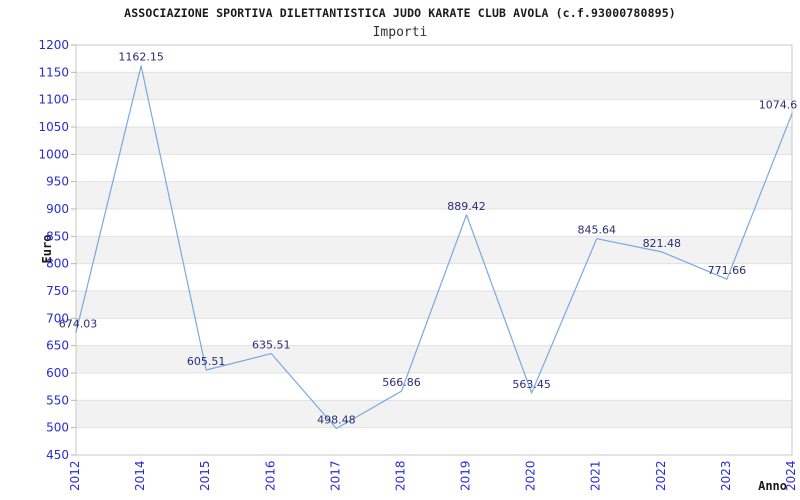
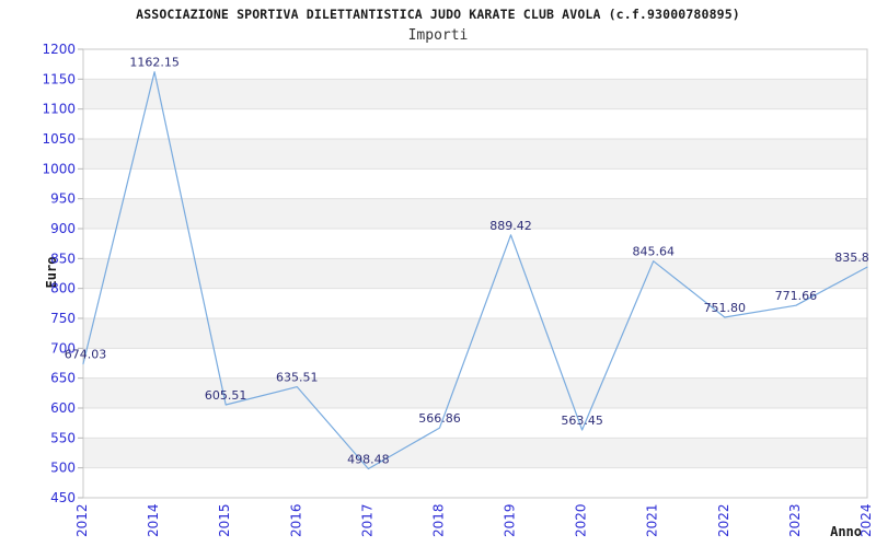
2022: 821.48 -> 751.80
2024: 1074.6 -> 835.8
